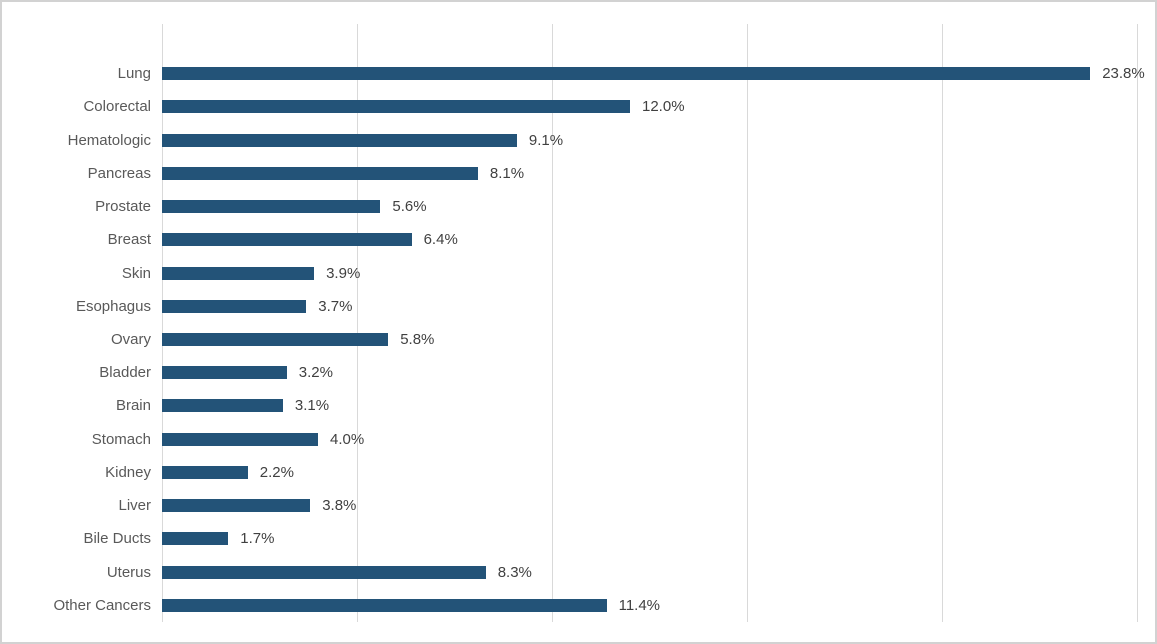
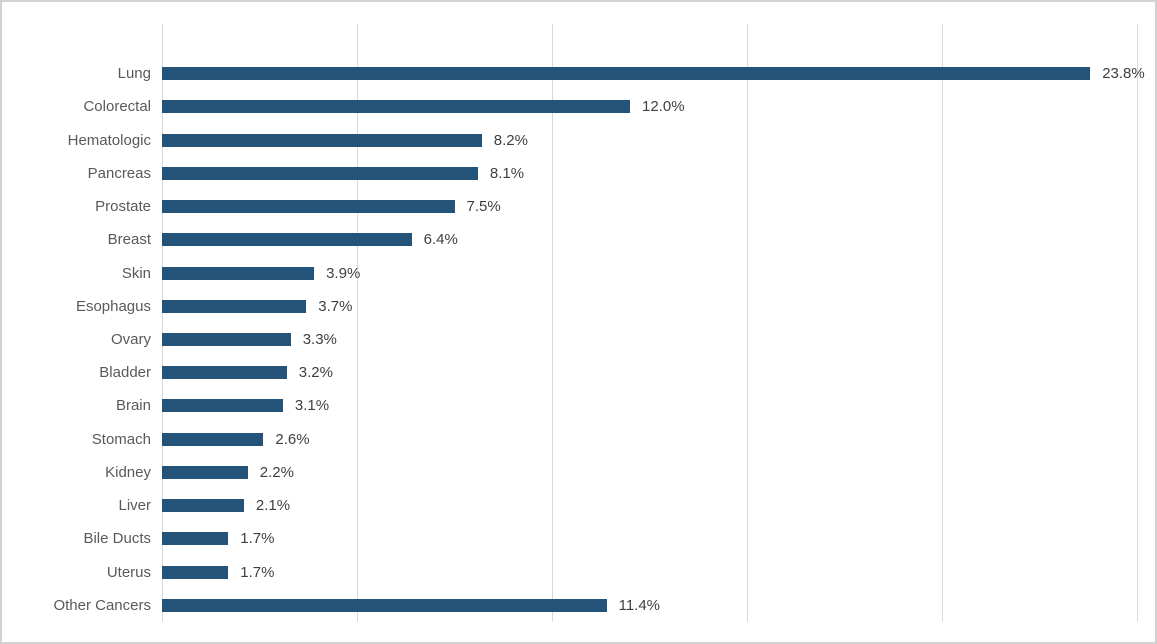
Hematologic: 9.1% -> 8.2%
Prostate: 5.6% -> 7.5%
Ovary: 5.8% -> 3.3%
Stomach: 4.0% -> 2.6%
Liver: 3.8% -> 2.1%
Uterus: 8.3% -> 1.7%
